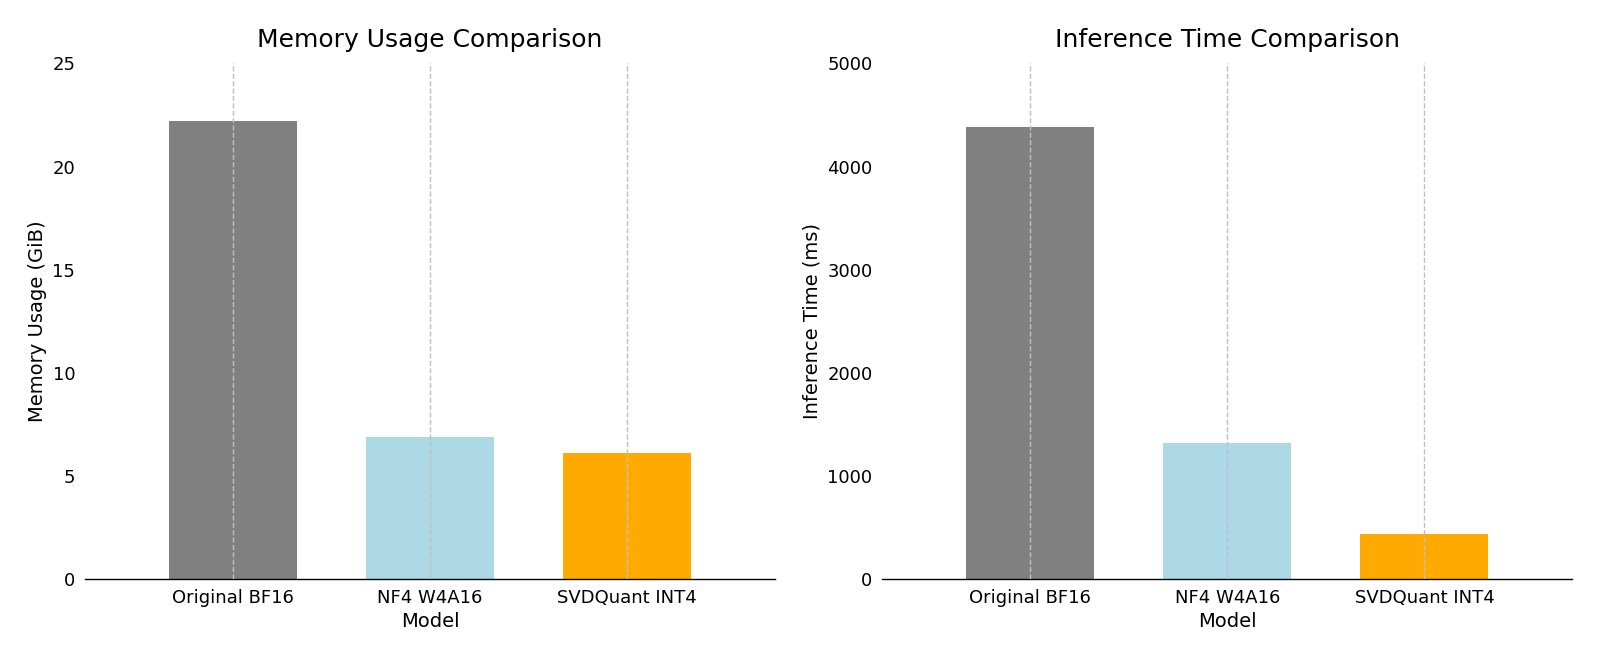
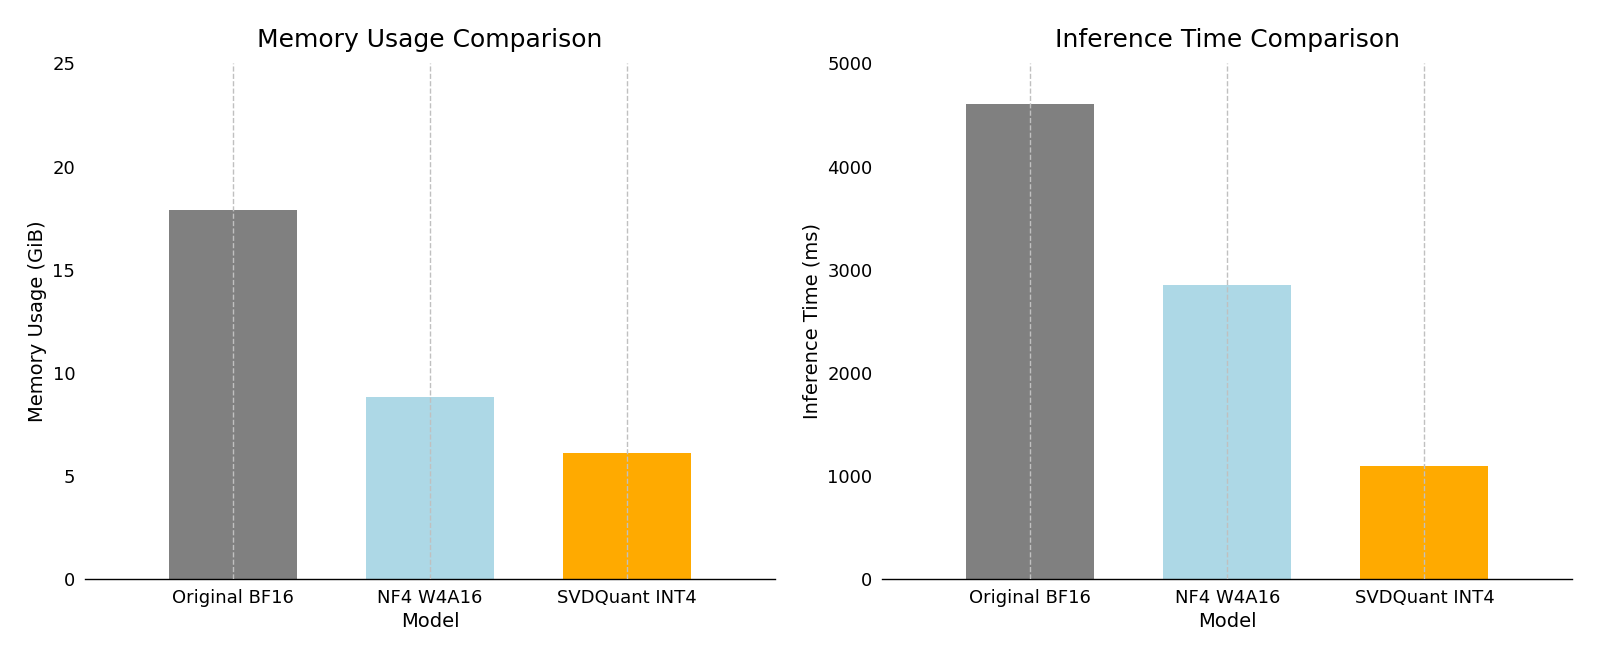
Memory Usage Comparison/Original BF16: 22.2 -> 17.9
Memory Usage Comparison/NF4 W4A16: 6.9 -> 8.8
Inference Time Comparison/Original BF16: 4380 -> 4610
Inference Time Comparison/NF4 W4A16: 1320 -> 2850
Inference Time Comparison/SVDQuant INT4: 430 -> 1100
